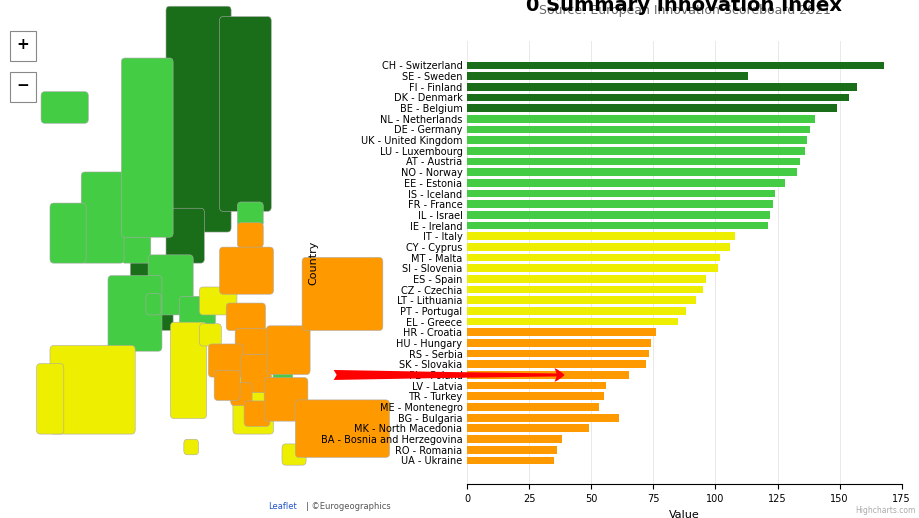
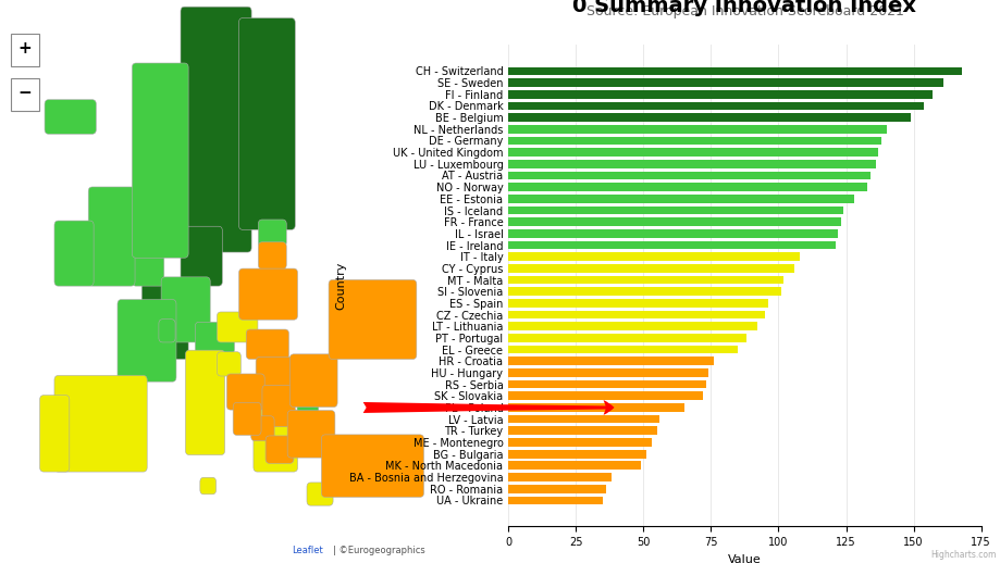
SE - Sweden: 113 -> 161
BG - Bulgaria: 61 -> 51
